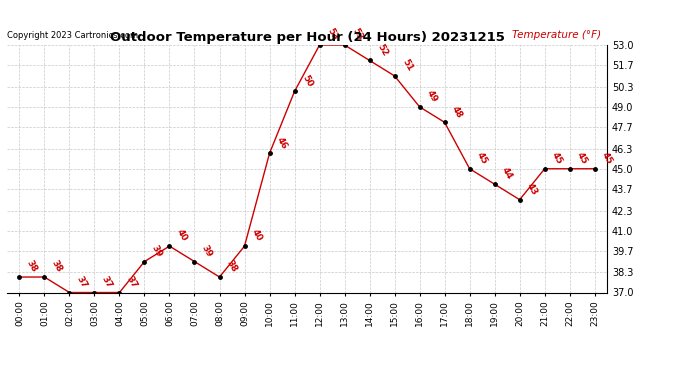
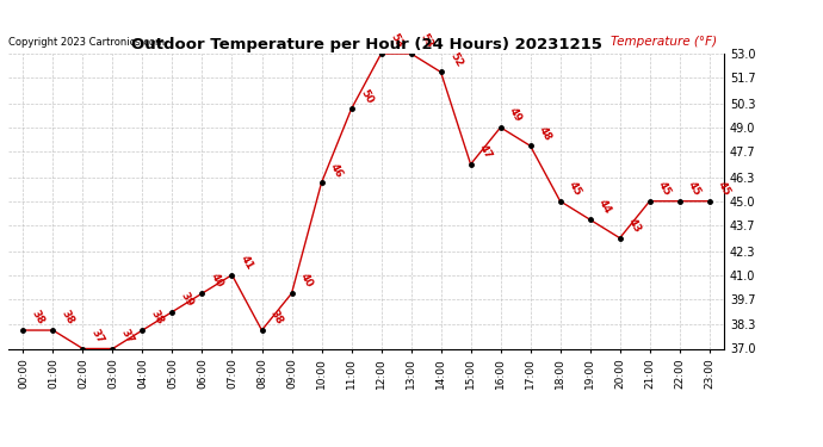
04:00: 37 -> 38
07:00: 39 -> 41
15:00: 51 -> 47
